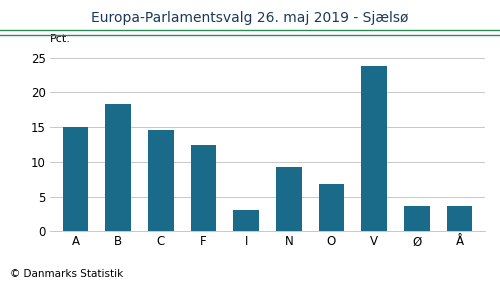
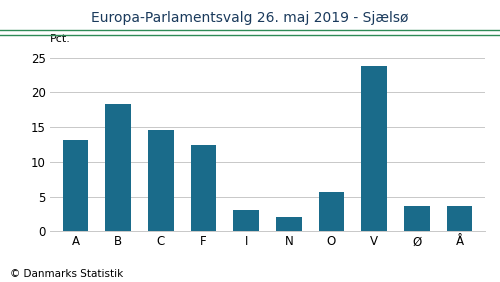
A: 15.0 -> 13.1
N: 9.2 -> 2.1
O: 6.8 -> 5.6
